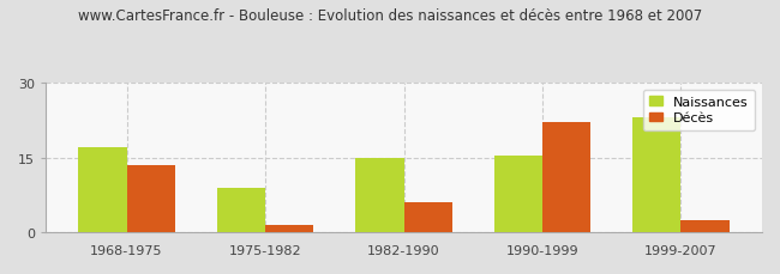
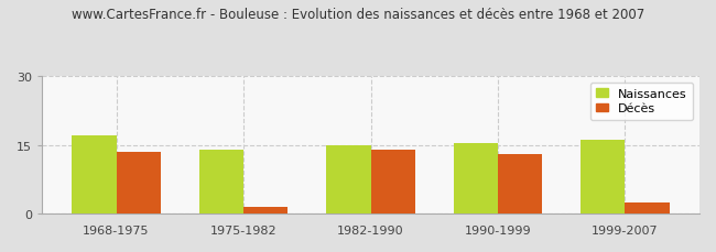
Naissances/1975-1982: 9.0 -> 14.0
Décès/1982-1990: 6.0 -> 14.0
Décès/1990-1999: 22.0 -> 13.0
Naissances/1999-2007: 23.0 -> 16.0
